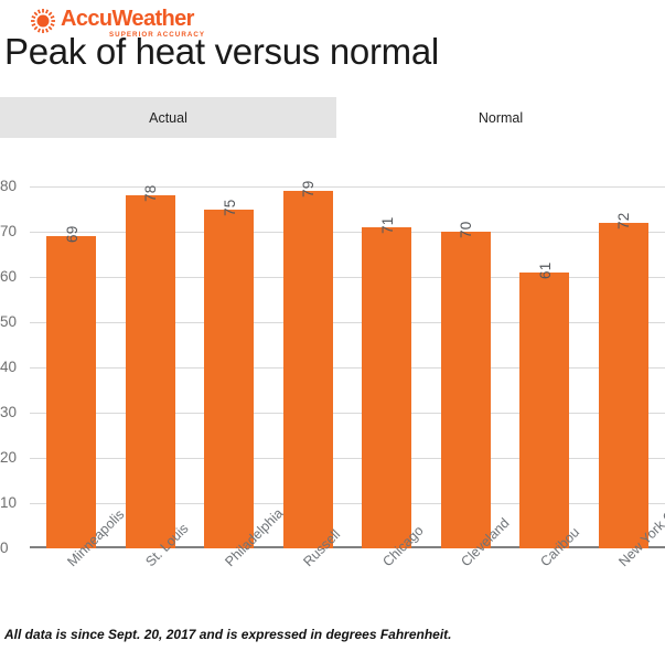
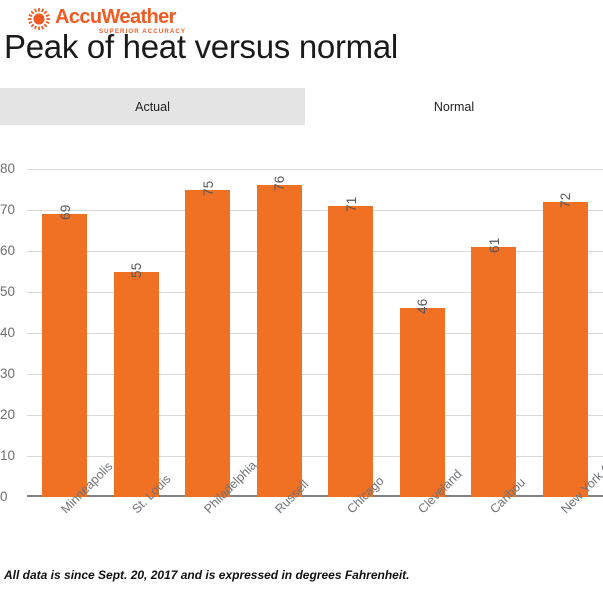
St. Louis: 78 -> 55
Russell: 79 -> 76
Cleveland: 70 -> 46
